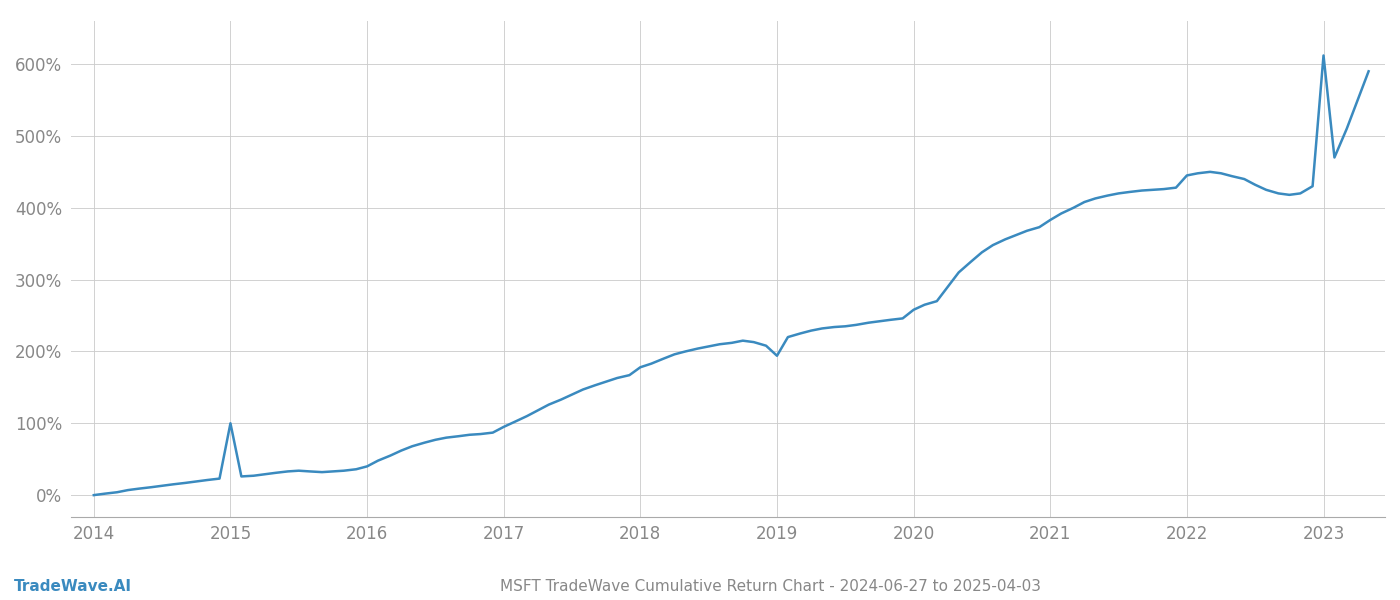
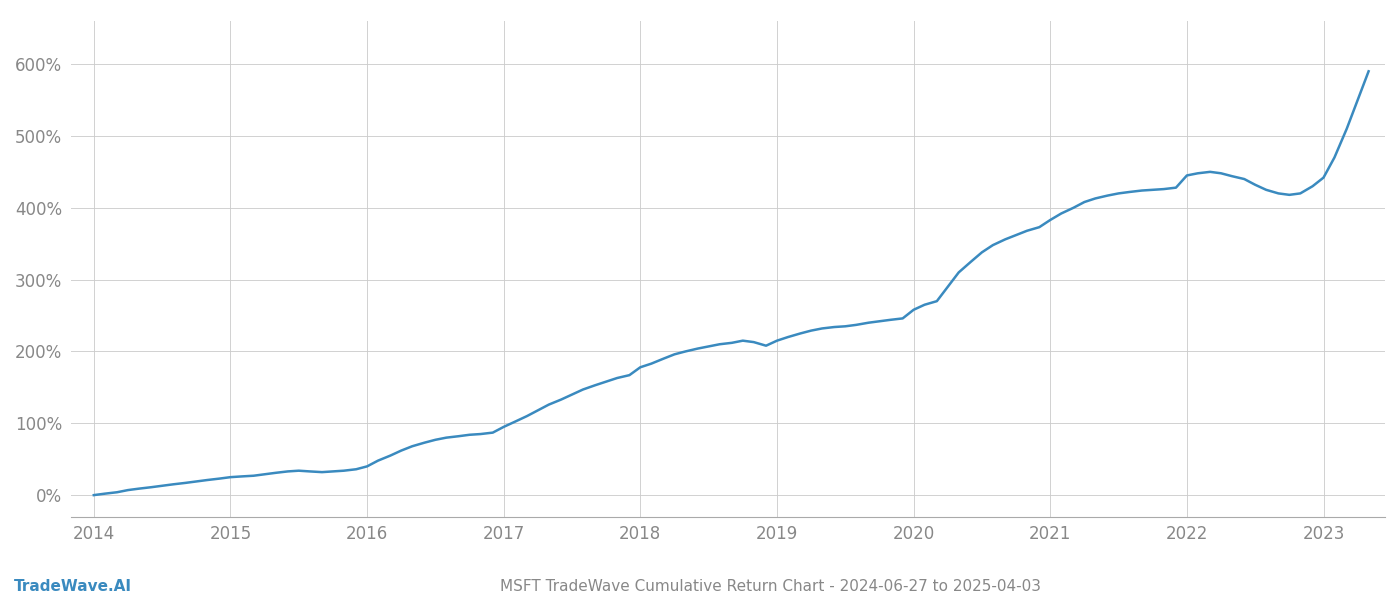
2015: 100% -> 25%
2019: 194% -> 215%
2023: 612% -> 442%
